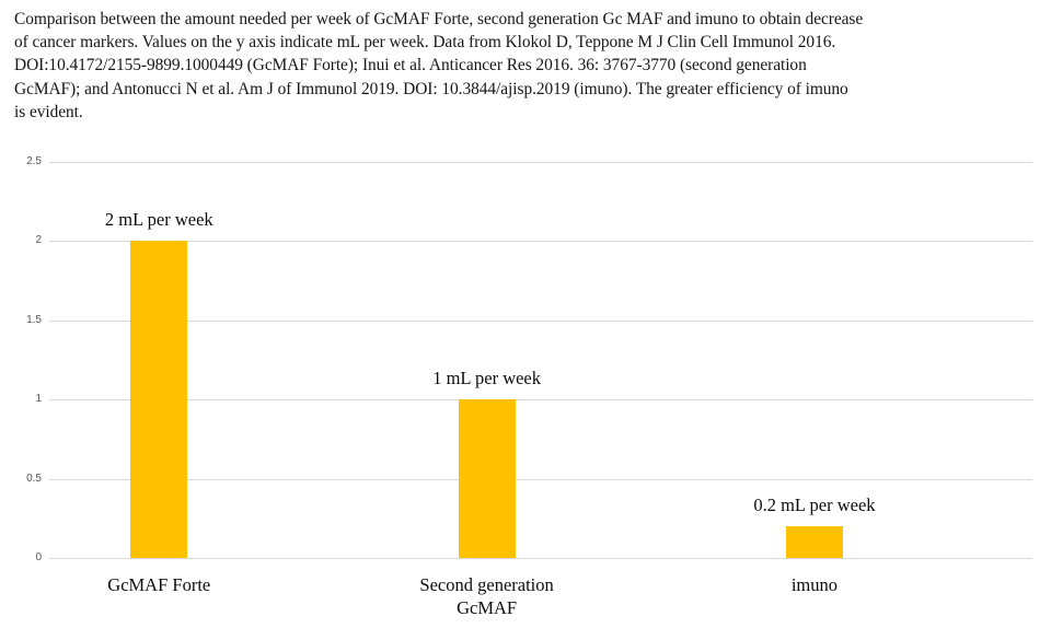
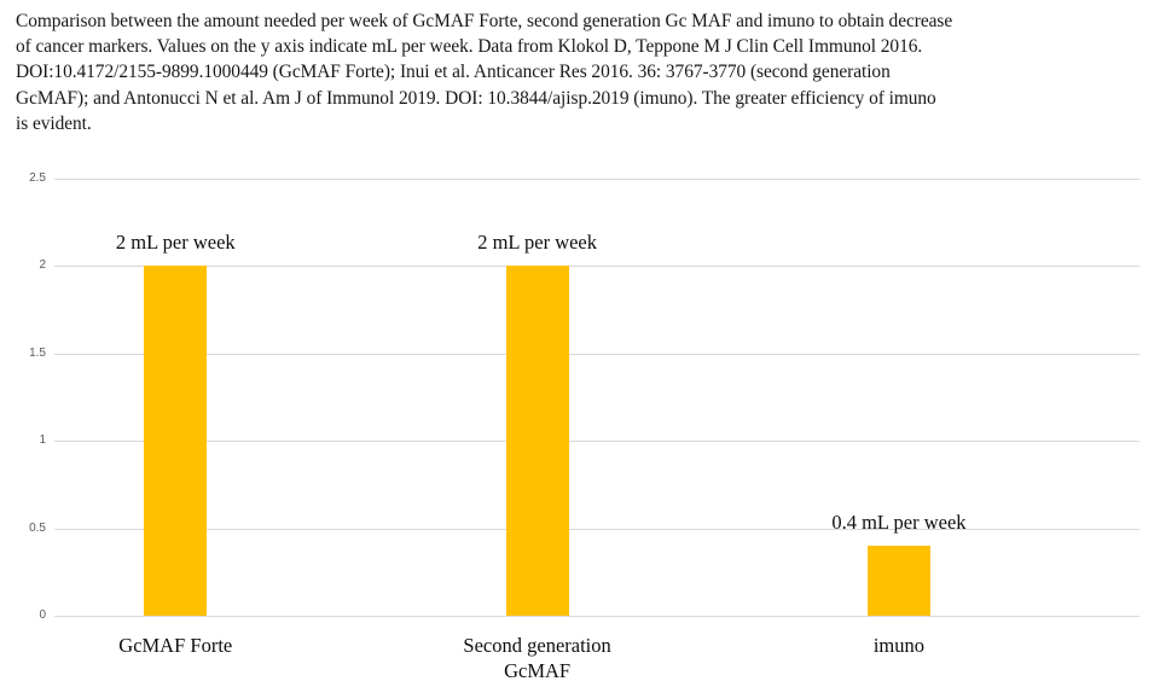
Second generation GcMAF: 1 -> 2
imuno: 0.2 -> 0.4
